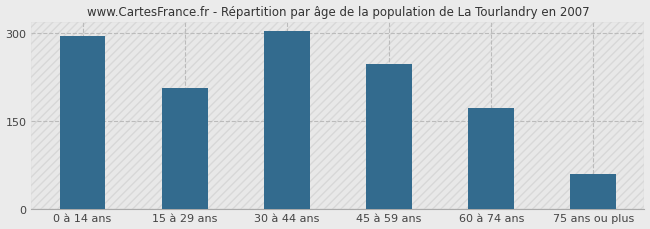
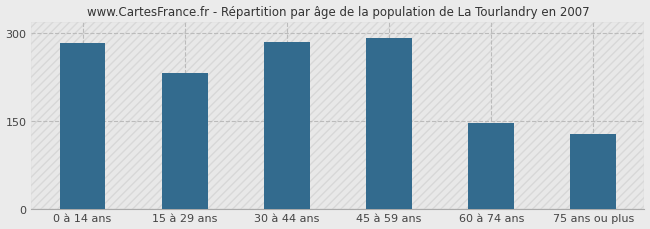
0 à 14 ans: 296 -> 283
15 à 29 ans: 206 -> 232
30 à 44 ans: 304 -> 285
45 à 59 ans: 248 -> 292
60 à 74 ans: 172 -> 147
75 ans ou plus: 60 -> 127
